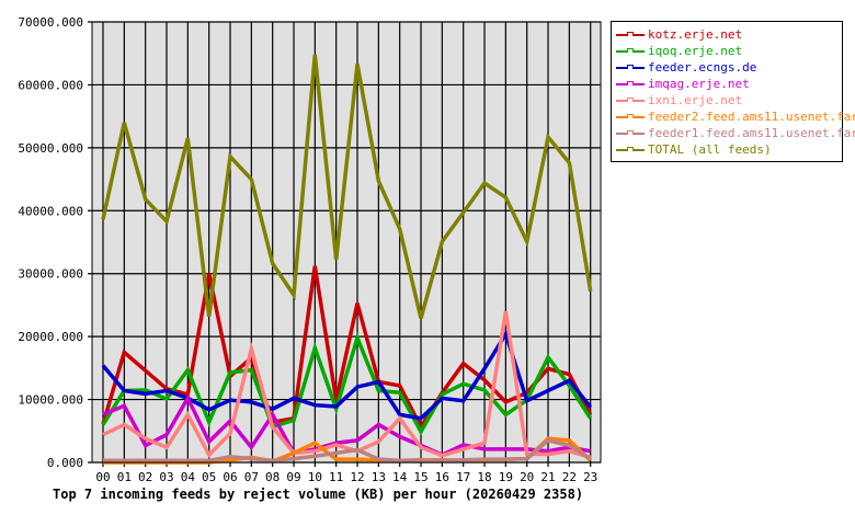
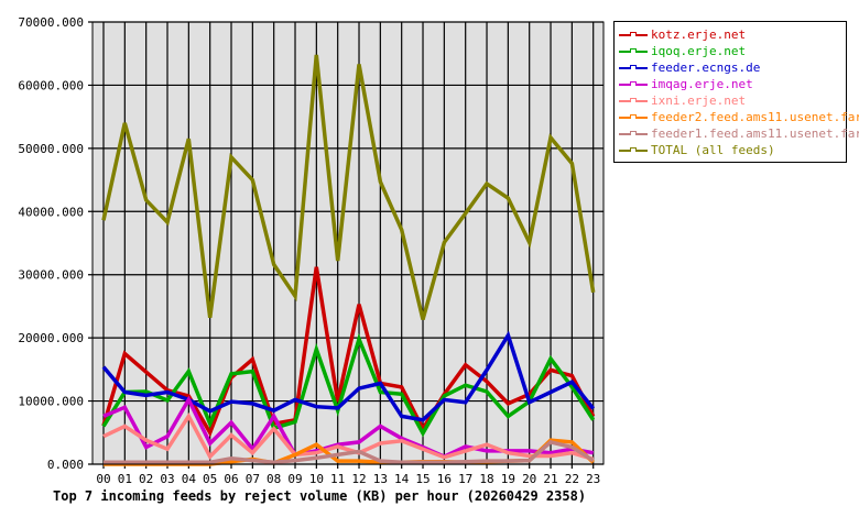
kotz.erje.net/05: 30000 -> 5000
ixni.erje.net/07: 18000 -> 2000
ixni.erje.net/14: 7000 -> 4000
ixni.erje.net/19: 24000 -> 2000
